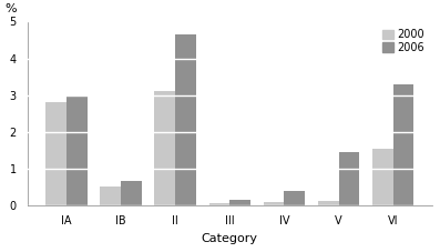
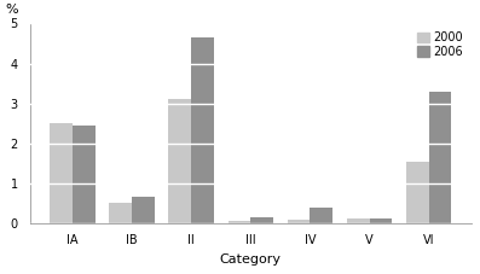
2000/IA: 2.80 -> 2.50
2006/IA: 2.95 -> 2.45
2006/V: 1.45 -> 0.12
